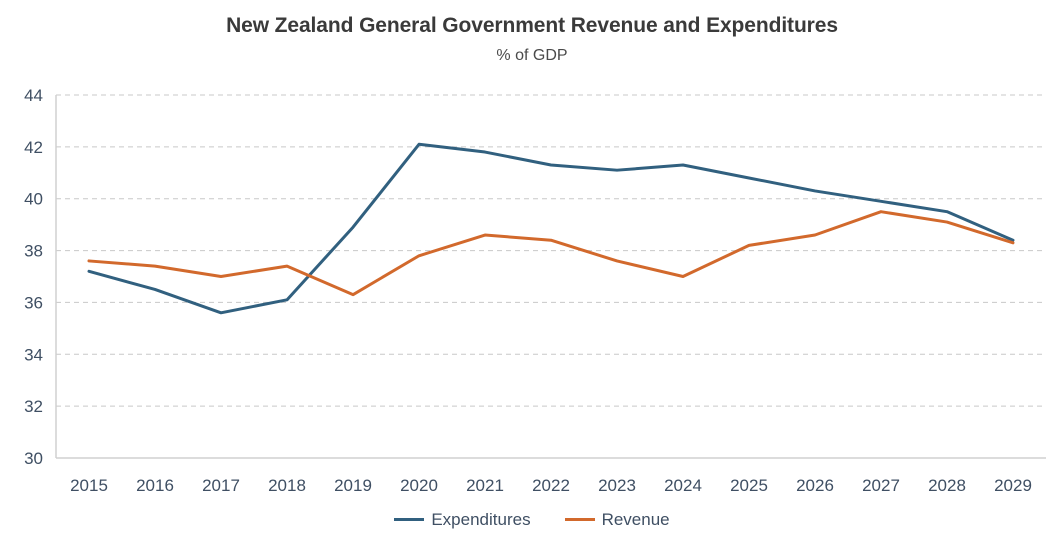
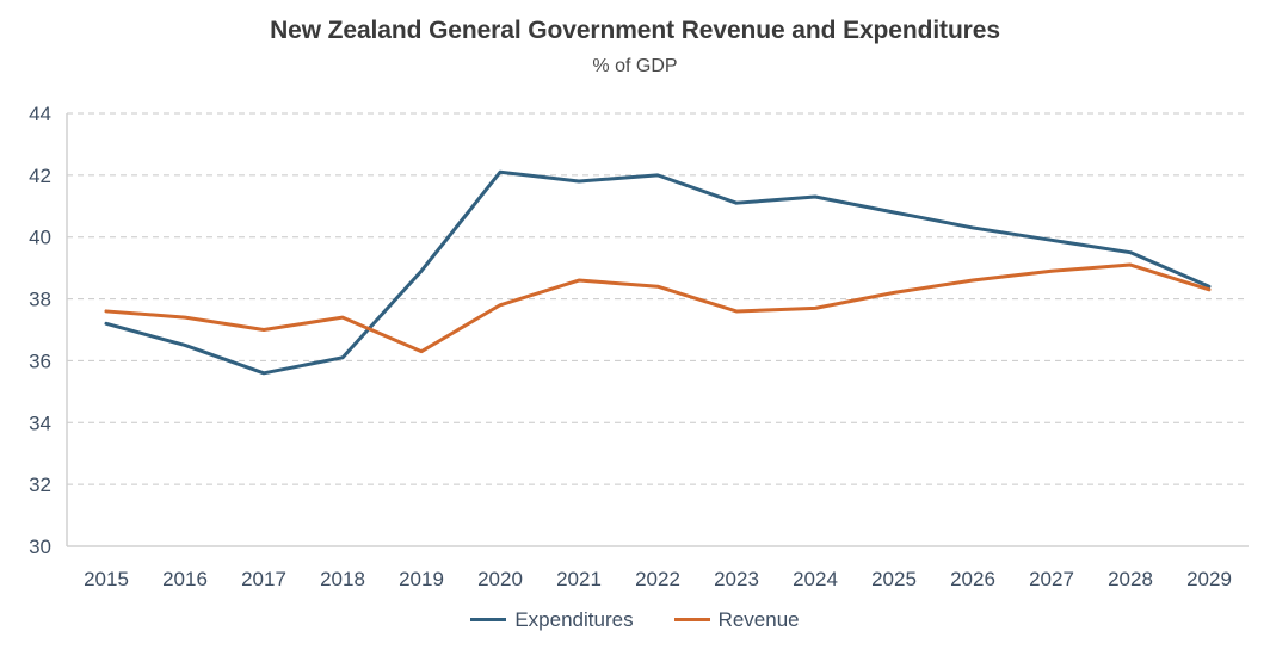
Expenditures/2022: 41.3 -> 42.0
Revenue/2024: 37.0 -> 37.7
Revenue/2027: 39.5 -> 38.9
